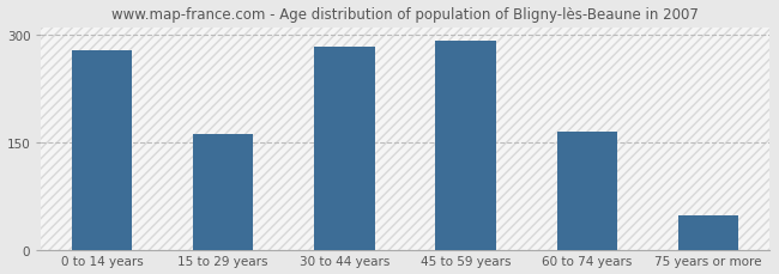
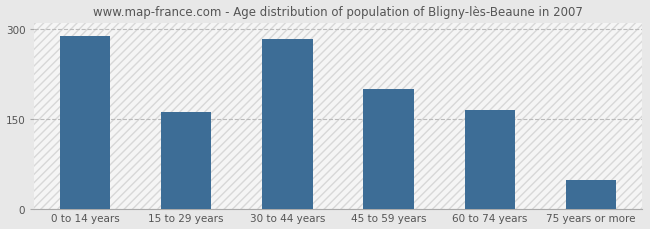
0 to 14 years: 278 -> 288
45 to 59 years: 291 -> 200
